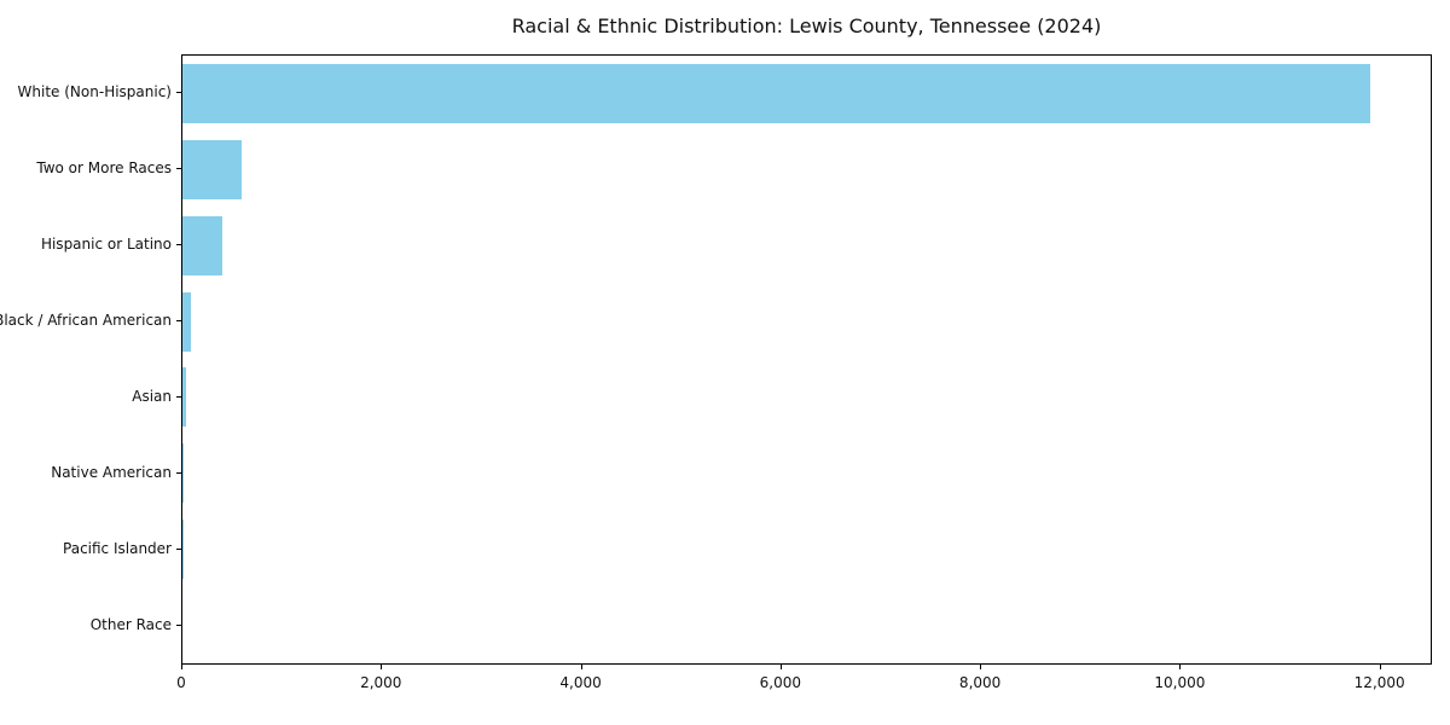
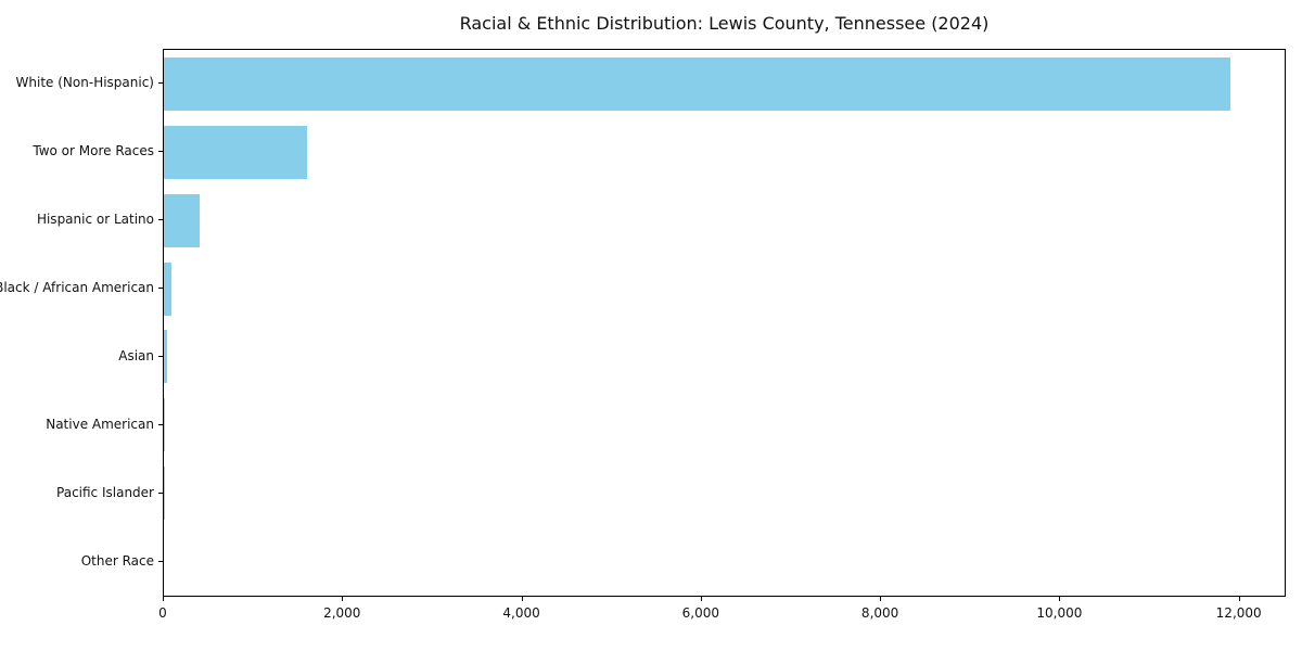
Two or More Races: 600 -> 1600
